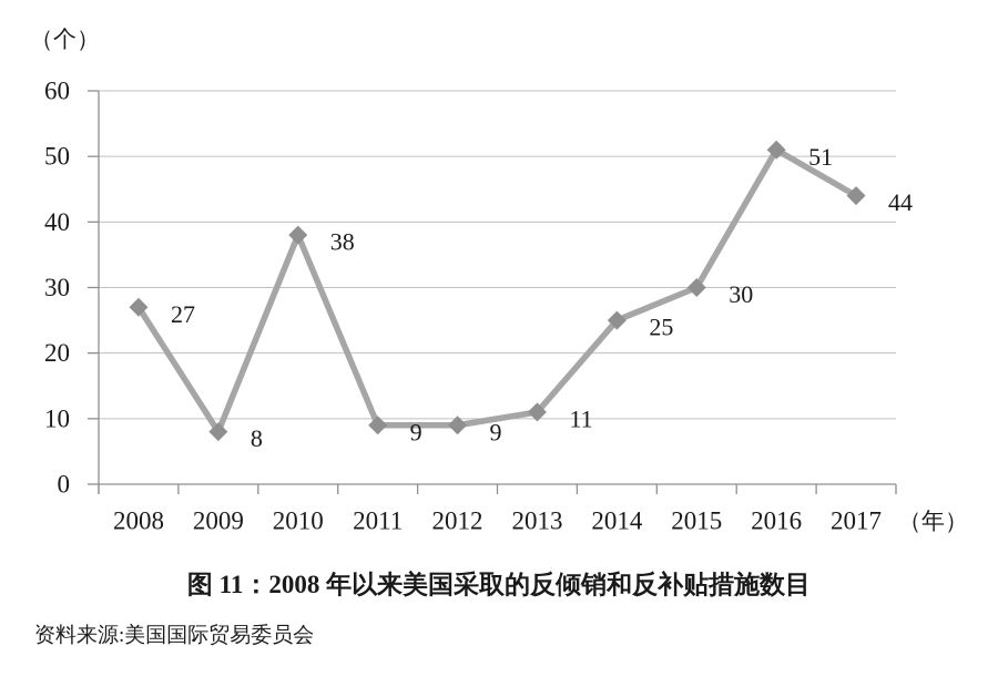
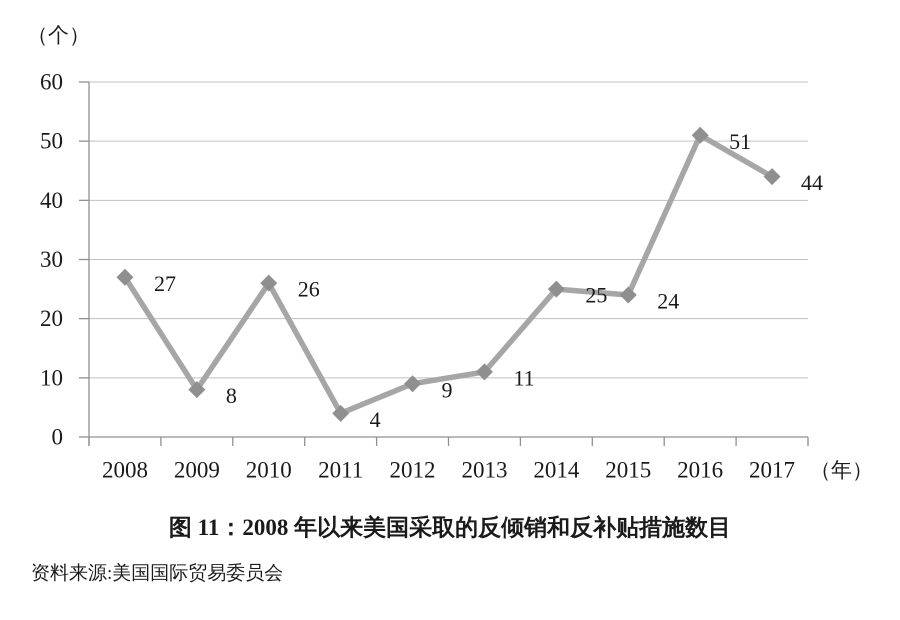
2010: 38 -> 26
2011: 9 -> 4
2015: 30 -> 24
